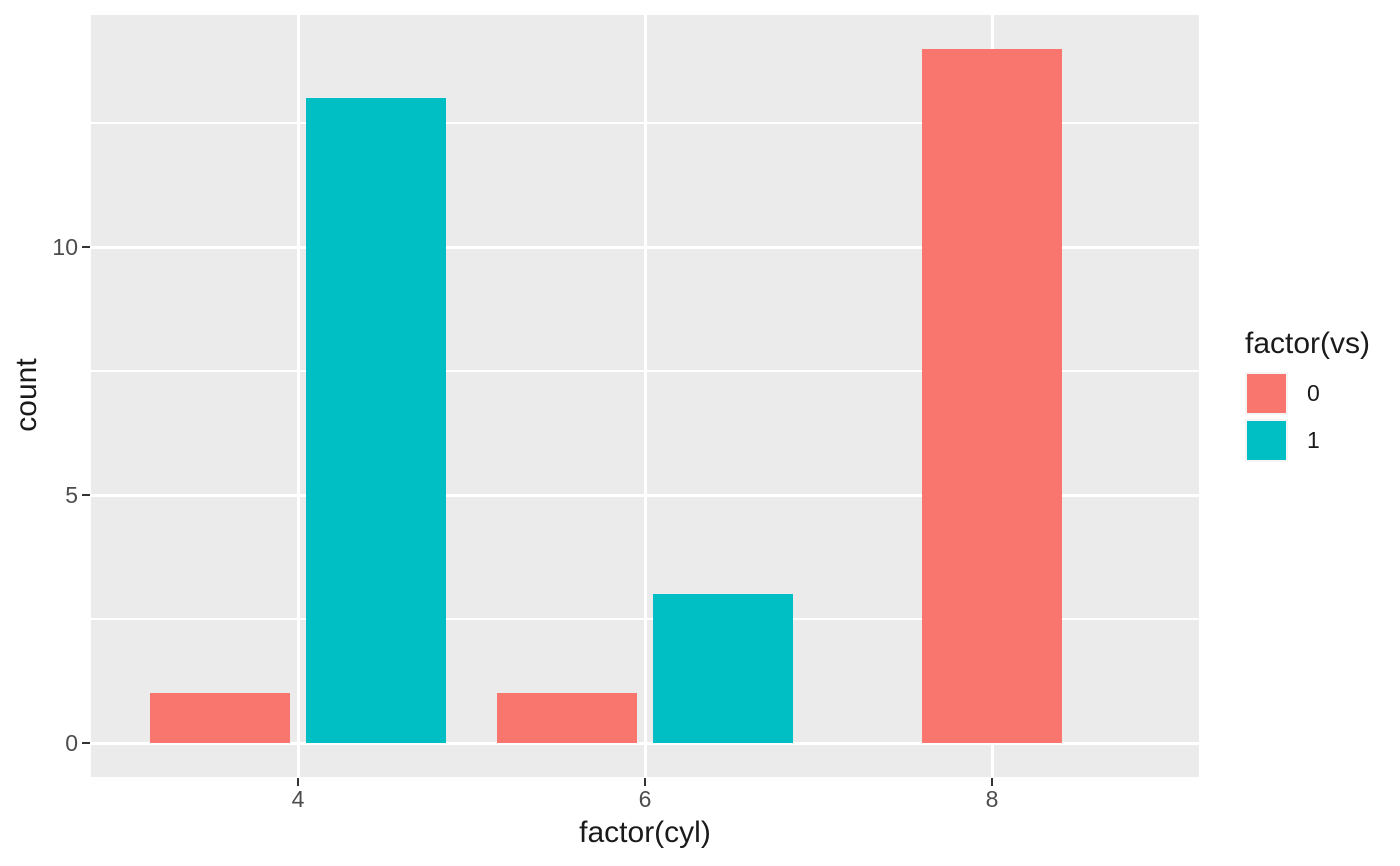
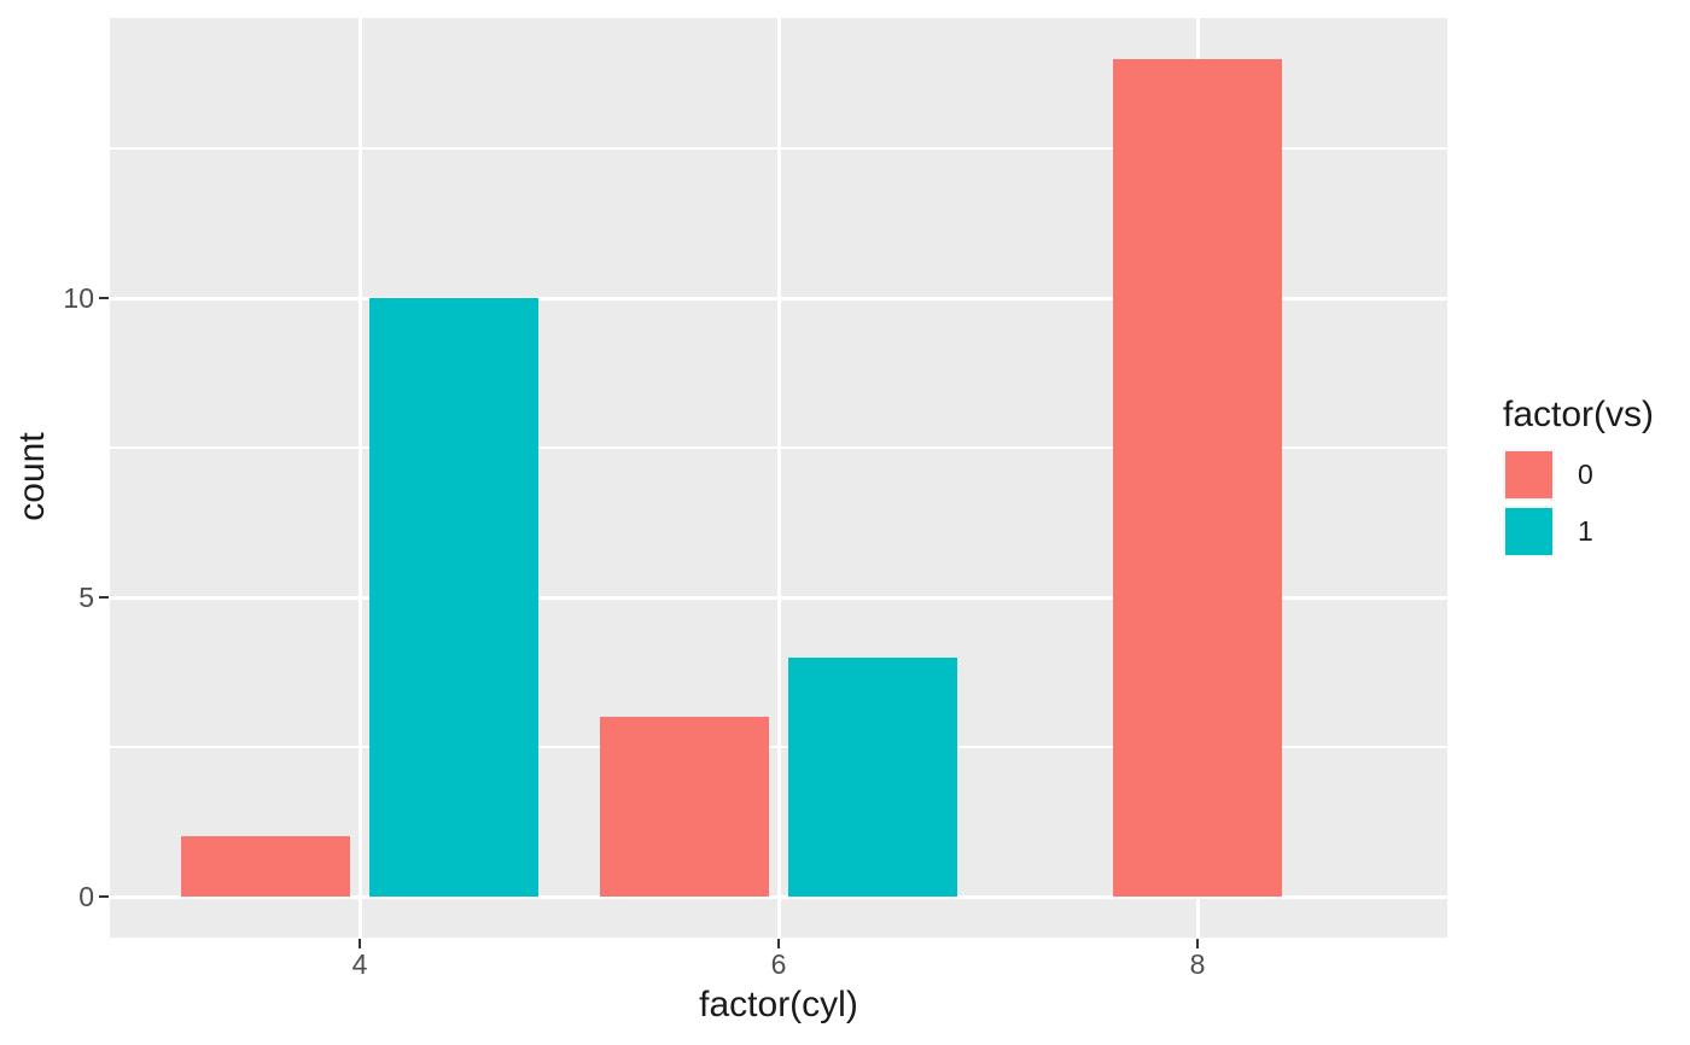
1/4: 13 -> 10
0/6: 1 -> 3
1/6: 3 -> 4
